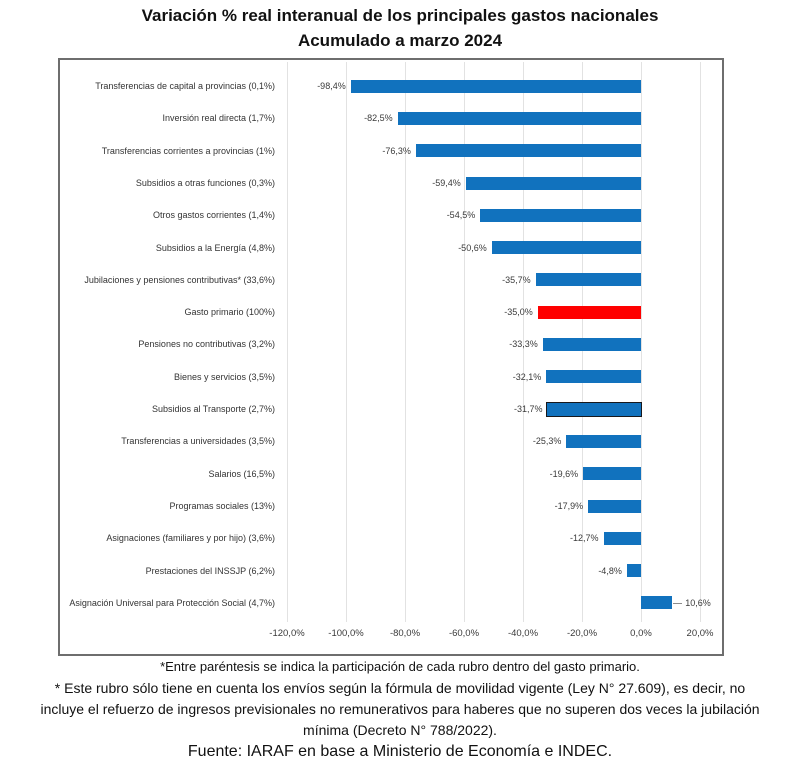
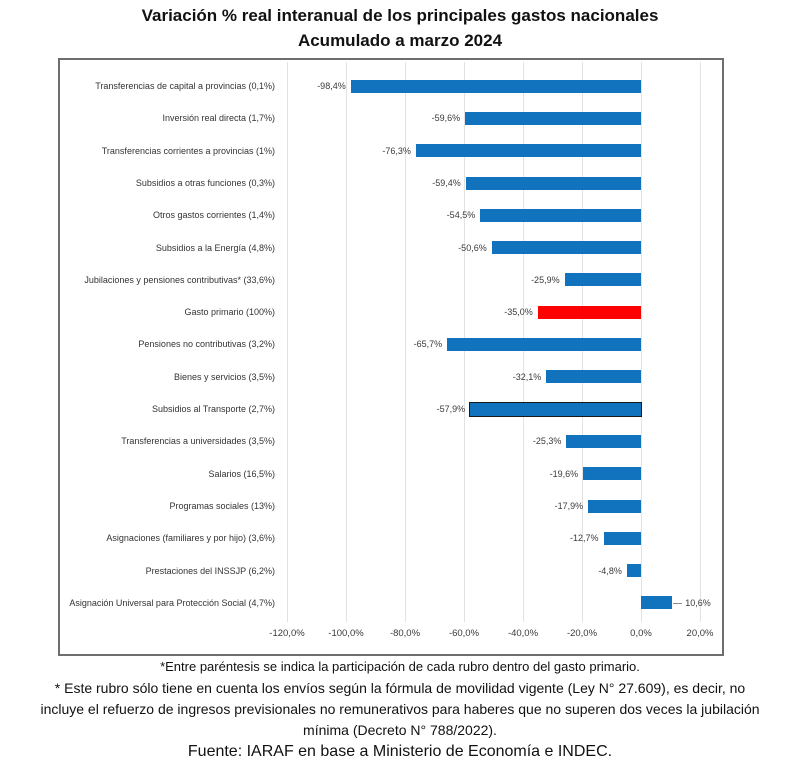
Inversión real directa (1,7%): -82,5% -> -59,6%
Jubilaciones y pensiones contributivas* (33,6%): -35,7% -> -25,9%
Pensiones no contributivas (3,2%): -33,3% -> -65,7%
Subsidios al Transporte (2,7%): -31,7% -> -57,9%
